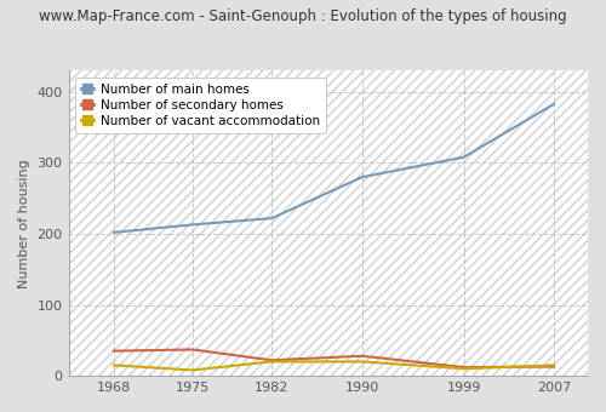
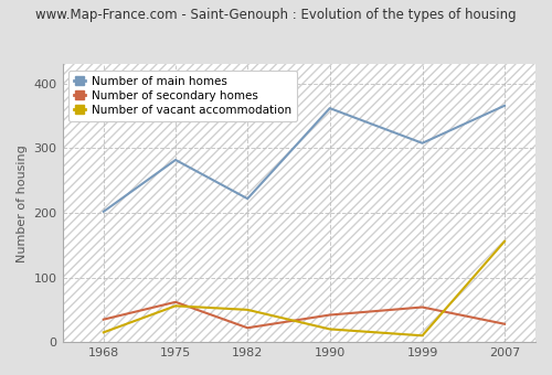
Number of main homes/1975: 213 -> 282
Number of secondary homes/1975: 37 -> 62
Number of vacant accommodation/1975: 8 -> 56
Number of vacant accommodation/1982: 20 -> 50
Number of main homes/1990: 280 -> 362
Number of secondary homes/1990: 28 -> 42
Number of secondary homes/1999: 12 -> 54
Number of main homes/2007: 383 -> 366
Number of secondary homes/2007: 13 -> 28
Number of vacant accommodation/2007: 15 -> 156
